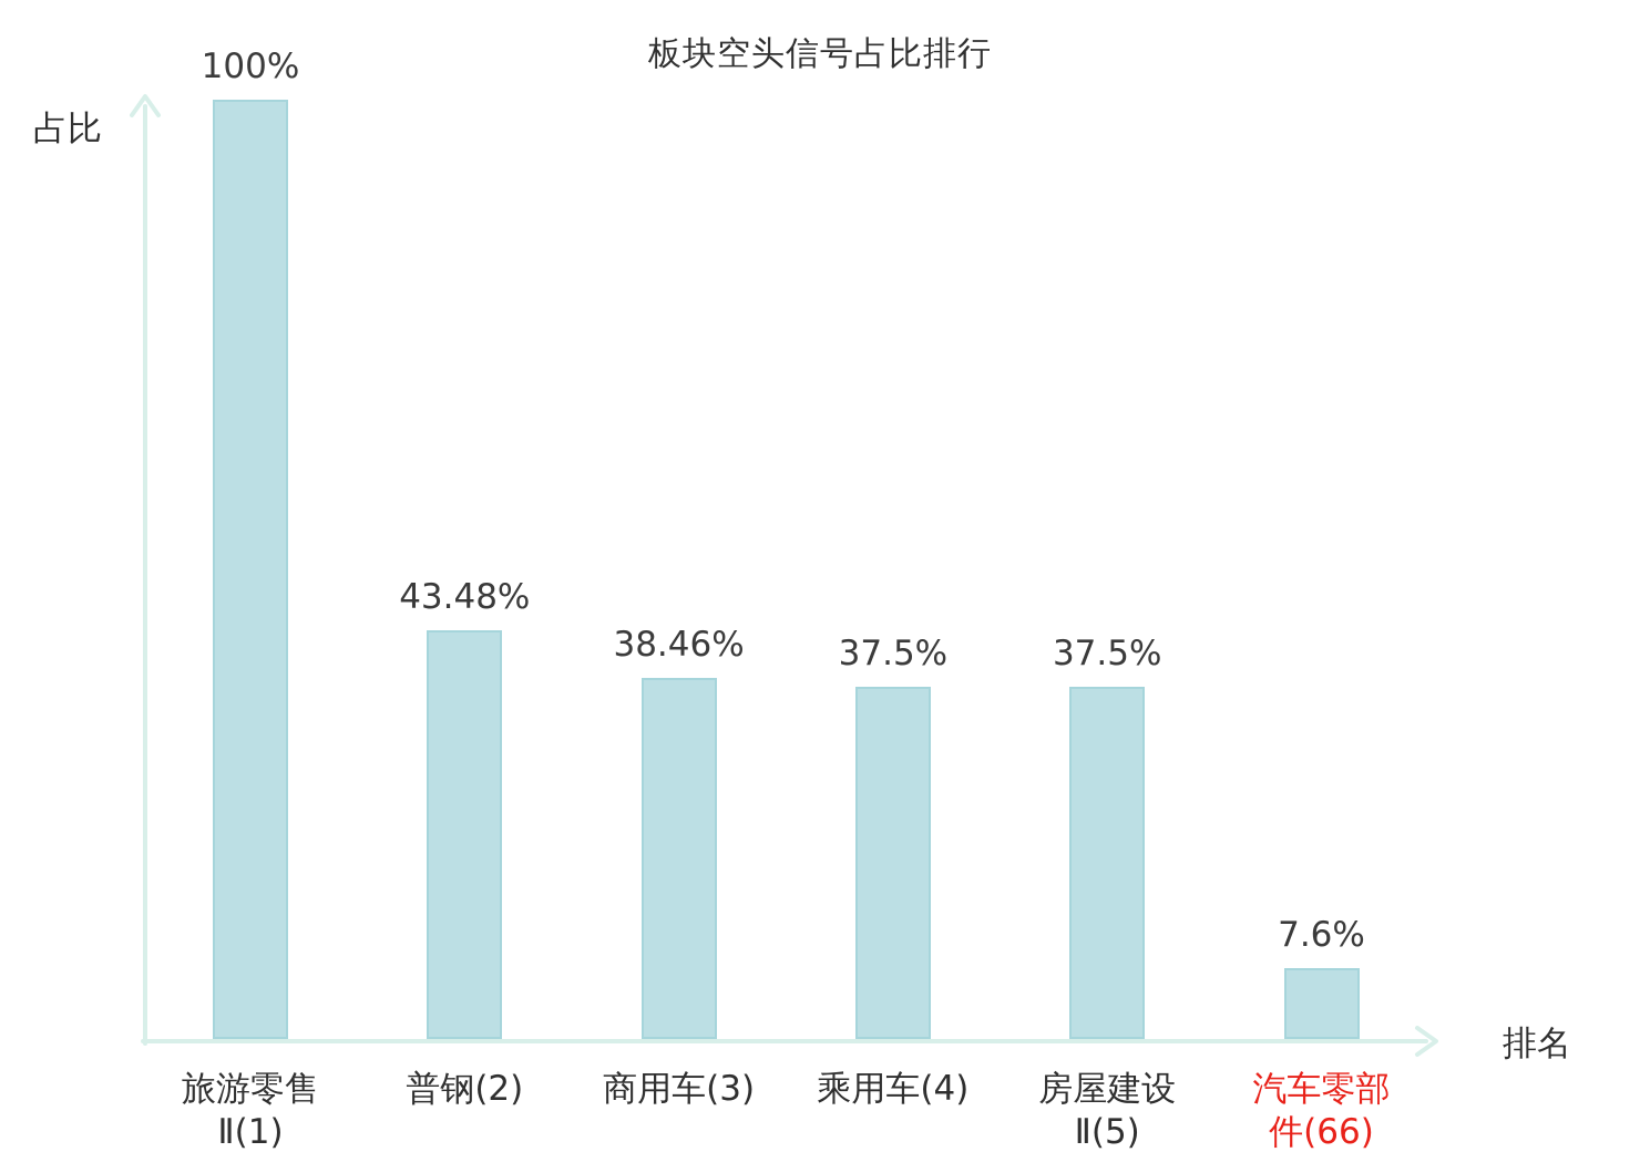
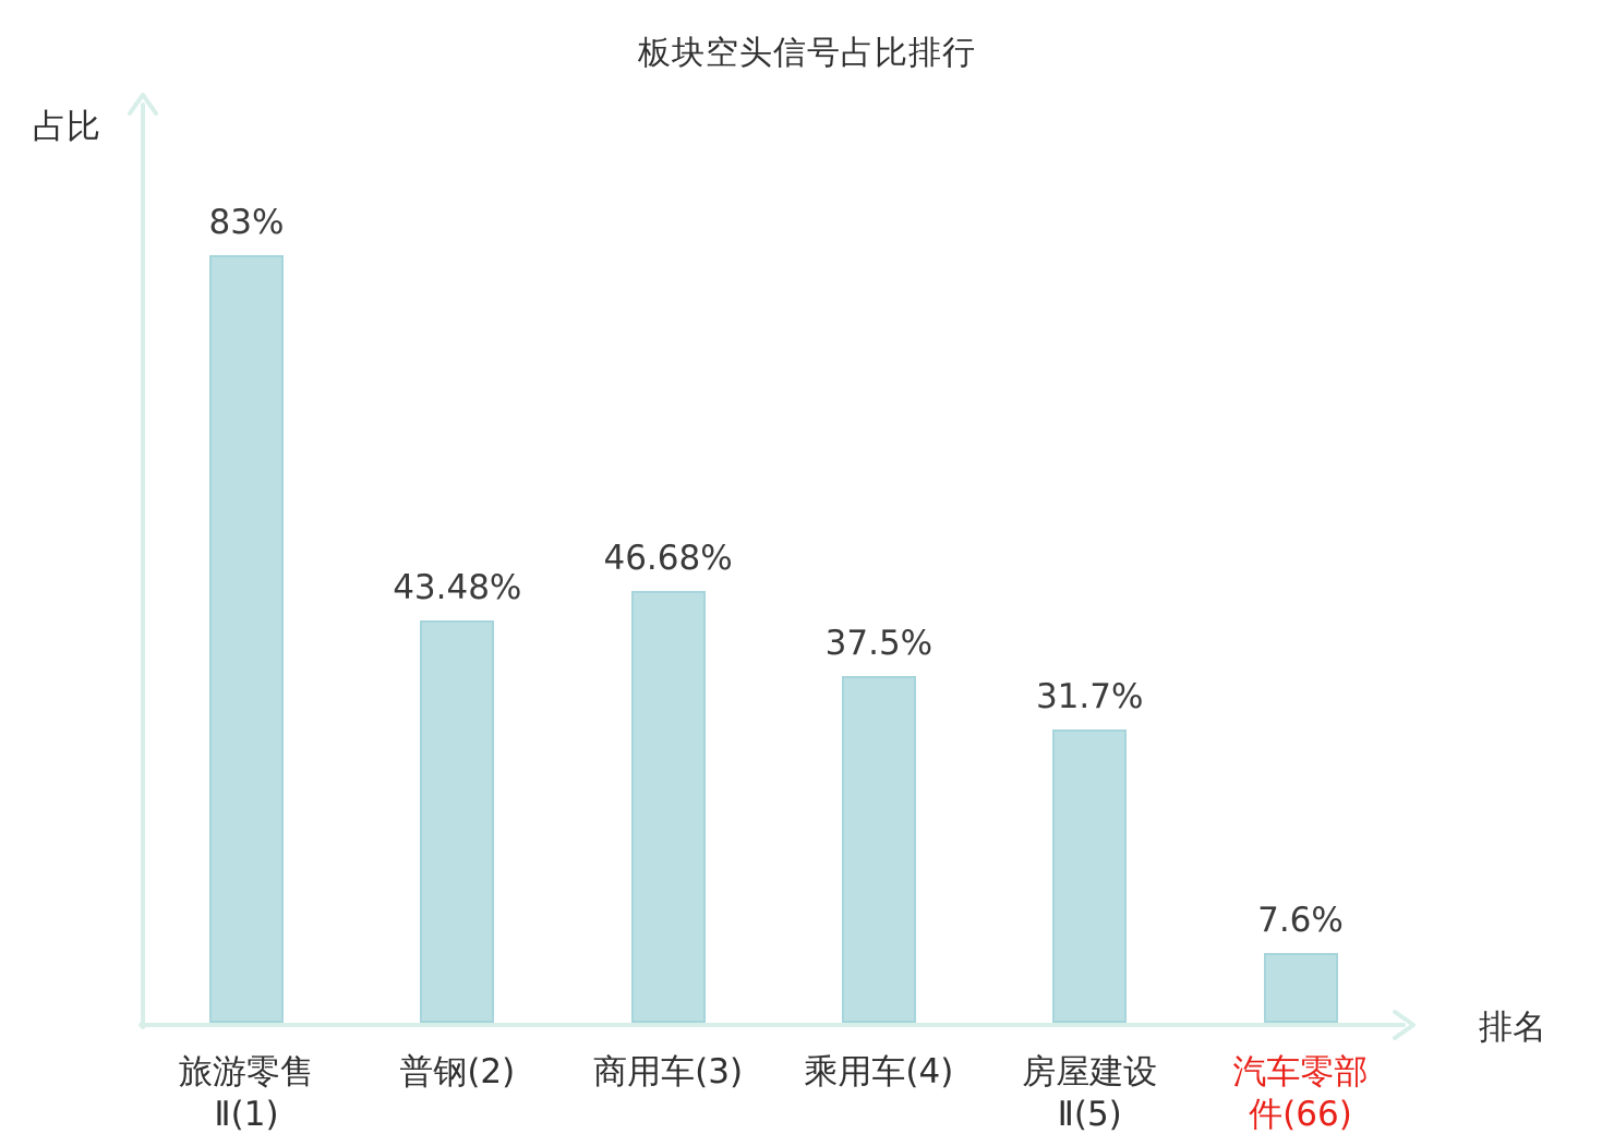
旅游零售 Ⅱ(1): 100% -> 83%
商用车(3): 38.46% -> 46.68%
房屋建设 Ⅱ(5): 37.5% -> 31.7%
